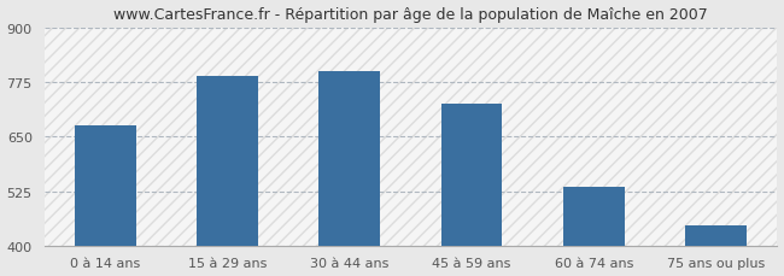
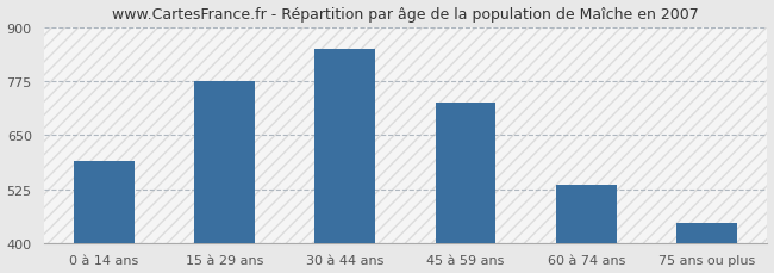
0 à 14 ans: 675 -> 590
15 à 29 ans: 790 -> 775
30 à 44 ans: 800 -> 850
